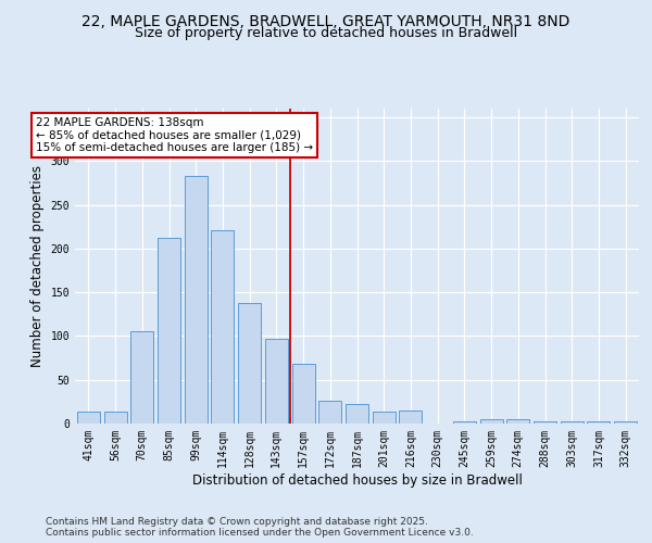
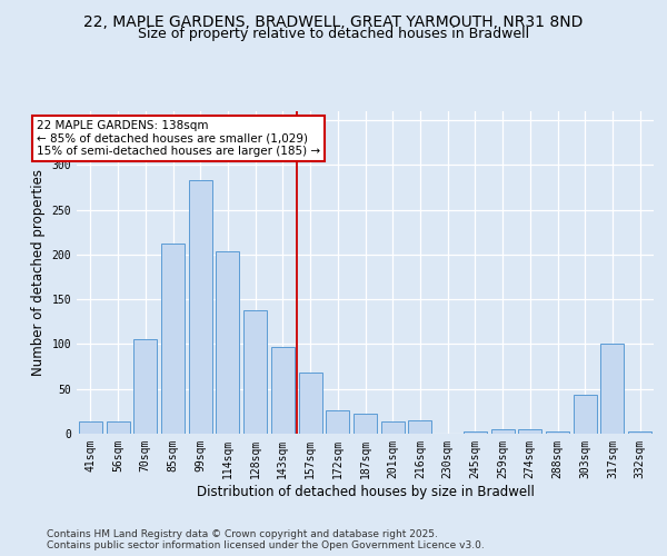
114sqm: 221 -> 204
303sqm: 3 -> 44
317sqm: 2 -> 100
